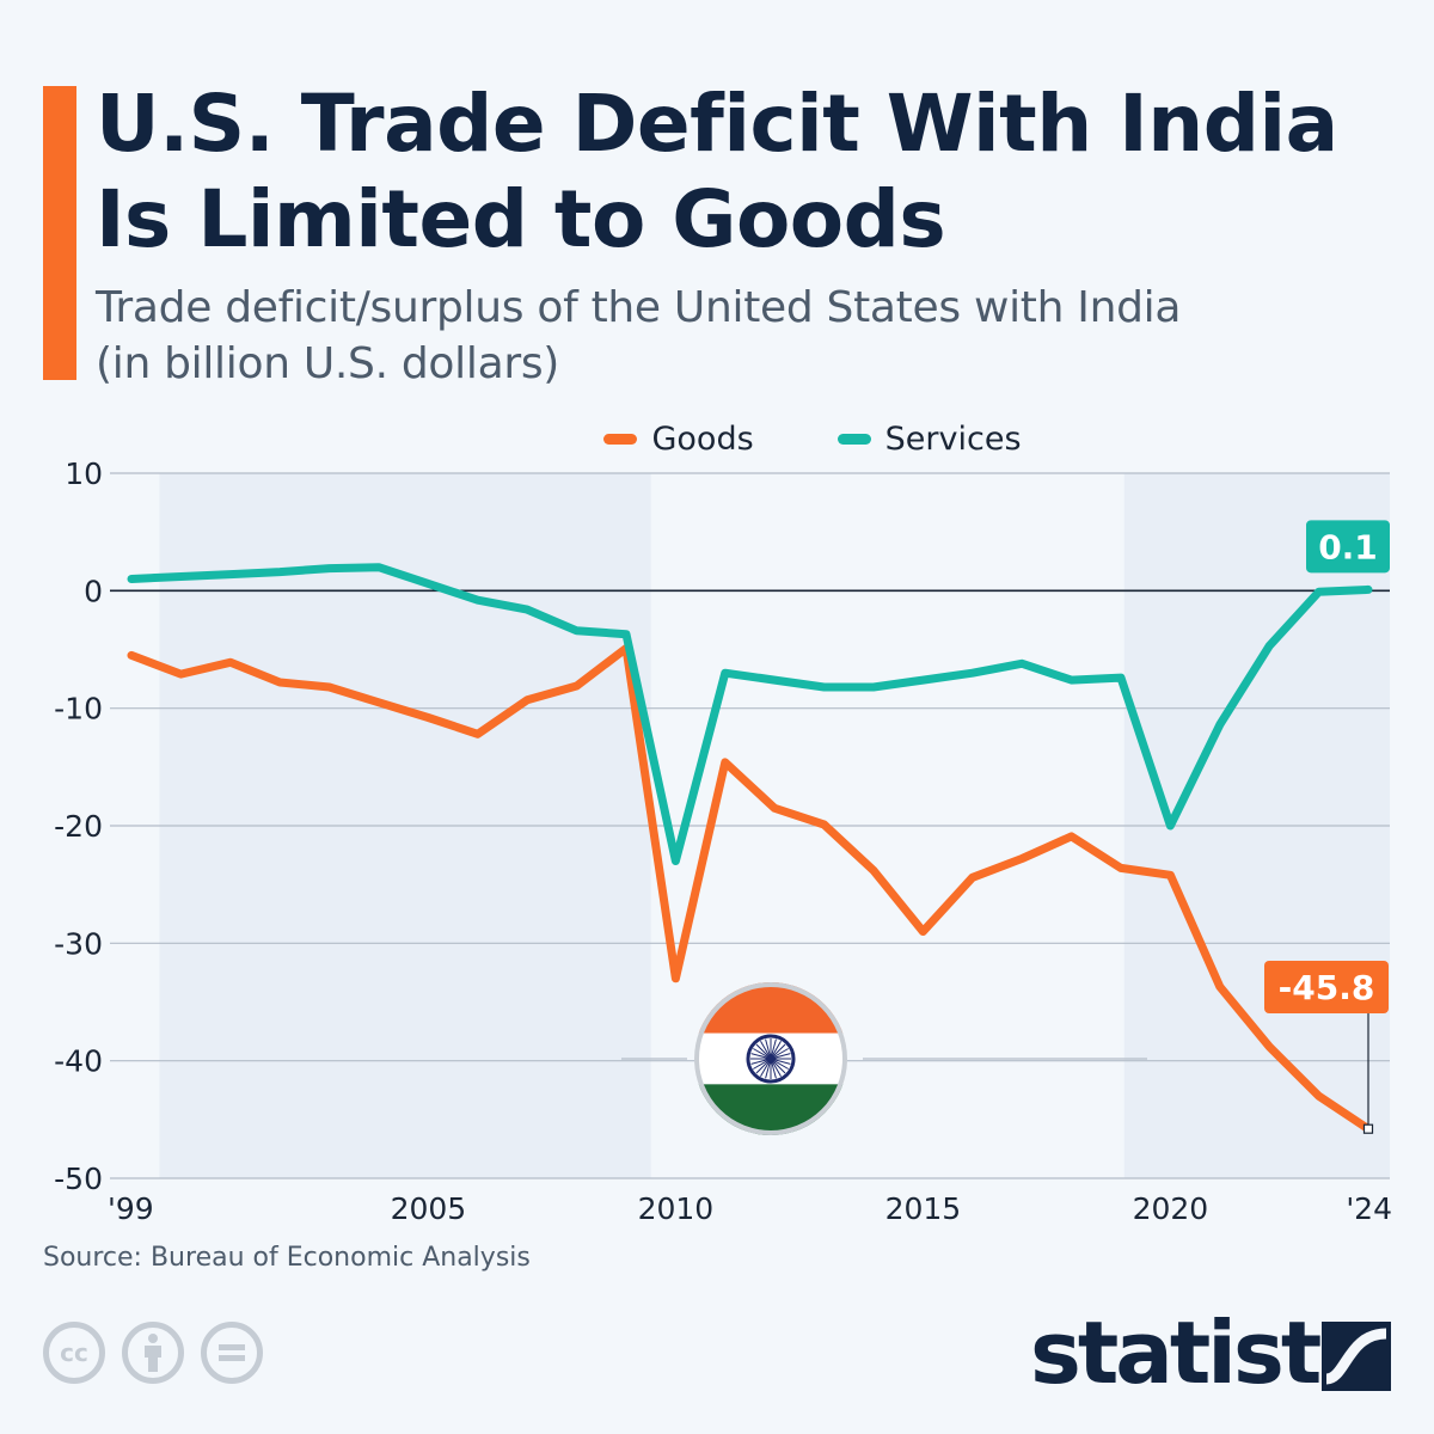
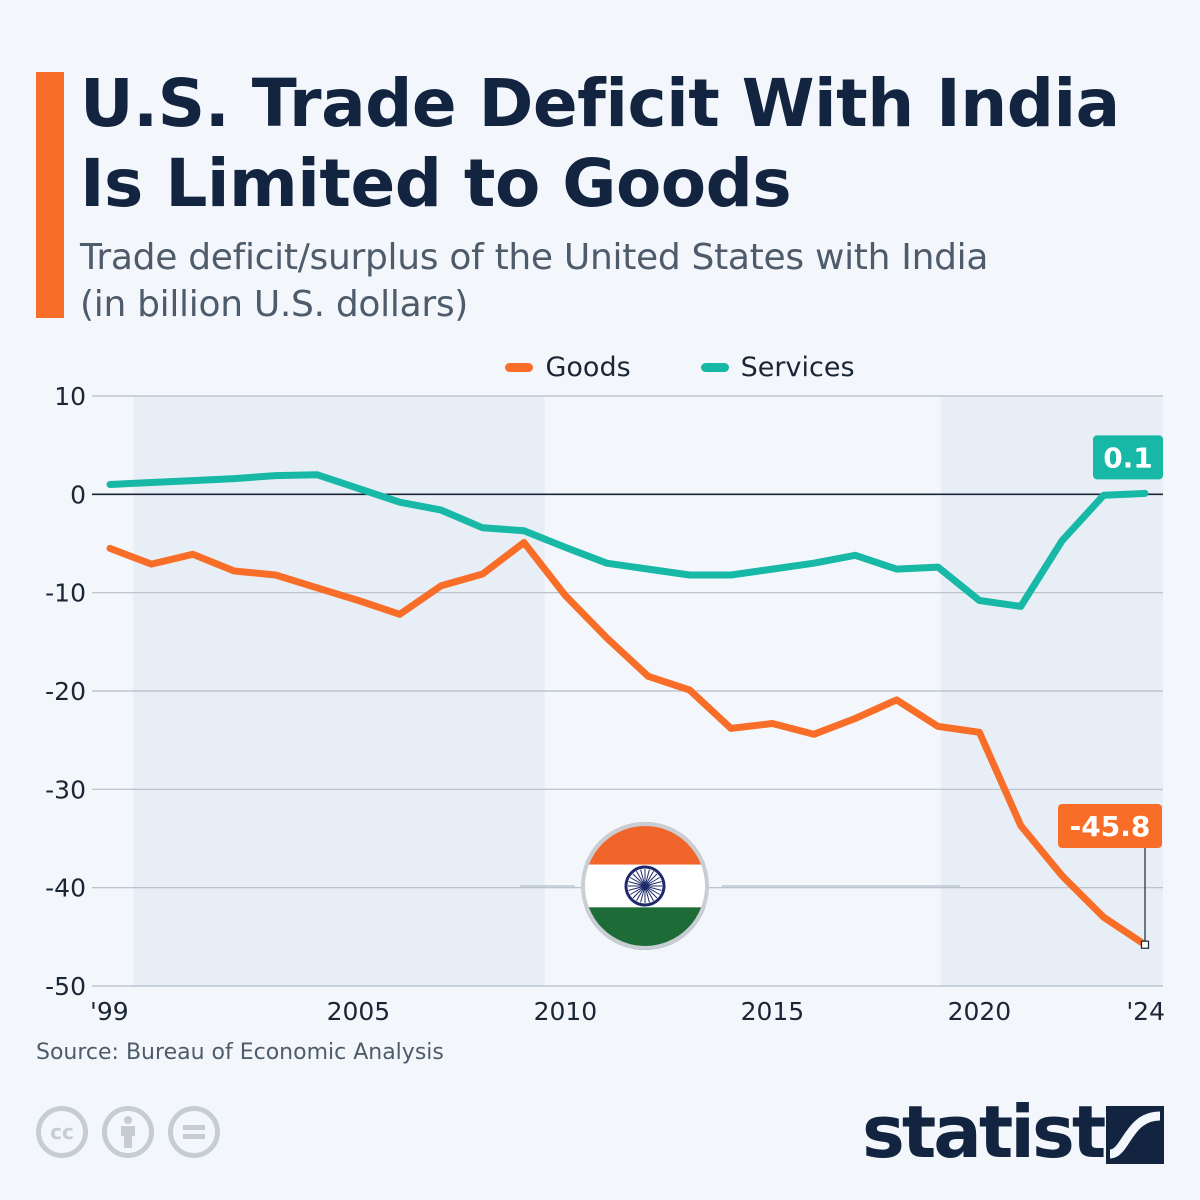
Goods/2010: -33 -> -10
Services/2010: -23 -> -5
Goods/2015: -29 -> -23
Services/2020: -20 -> -11
